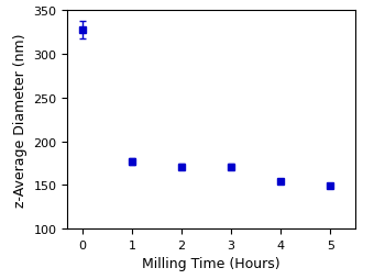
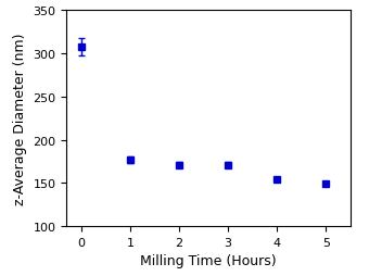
0: 328 -> 308
